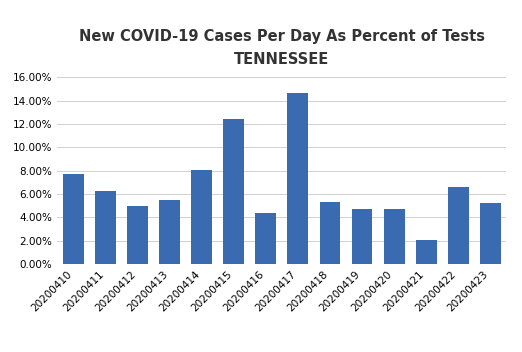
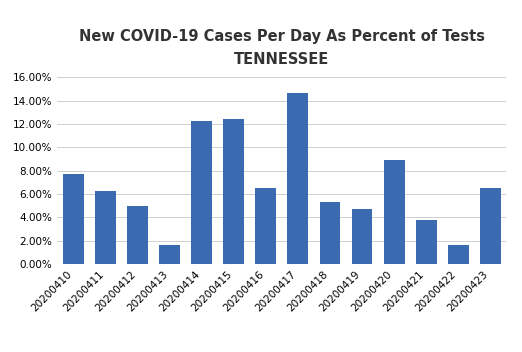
20200413: 5.5% -> 1.6%
20200414: 8.1% -> 12.3%
20200416: 4.4% -> 6.5%
20200420: 4.7% -> 8.9%
20200421: 2.1% -> 3.8%
20200422: 6.6% -> 1.6%
20200423: 5.2% -> 6.5%
